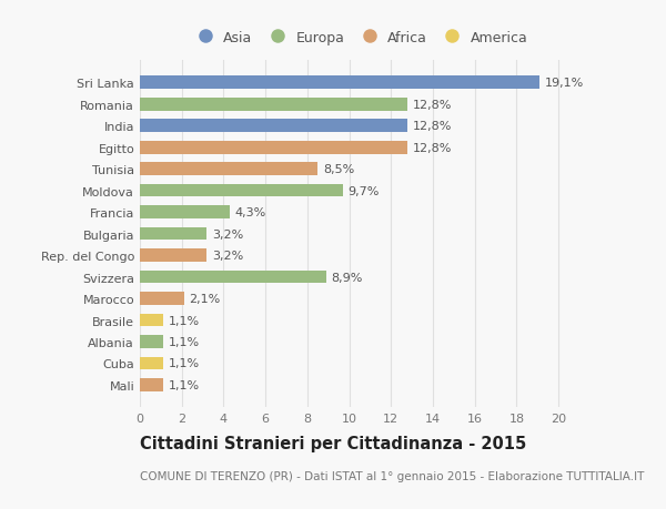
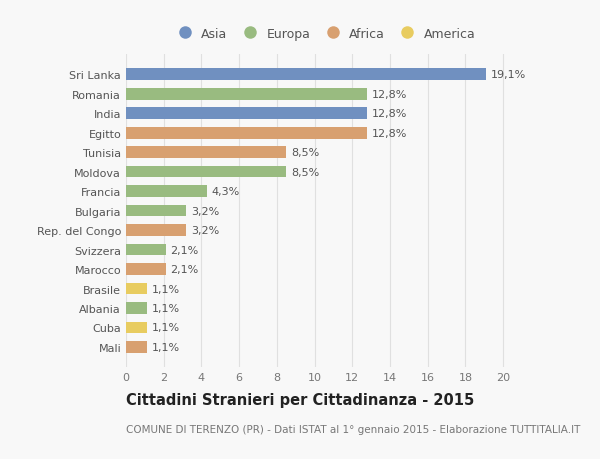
Moldova: 9,7% -> 8,5%
Svizzera: 8,9% -> 2,1%
